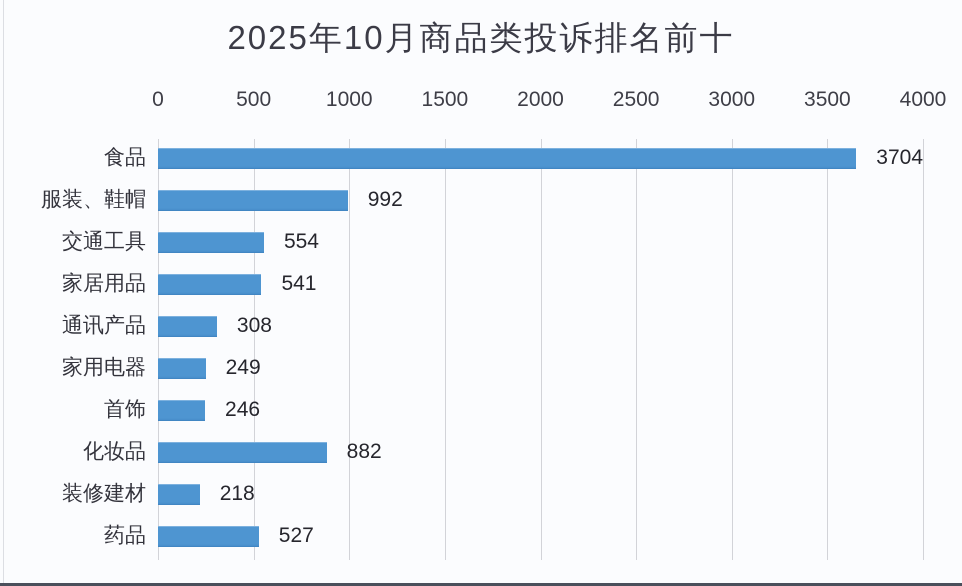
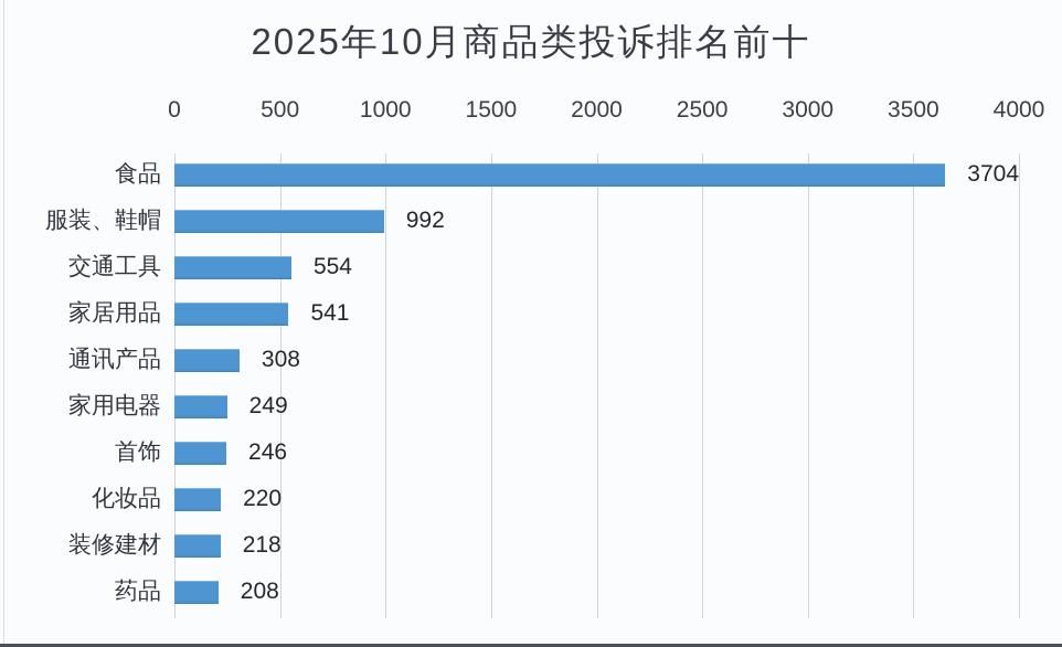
化妆品: 882 -> 220
药品: 527 -> 208
